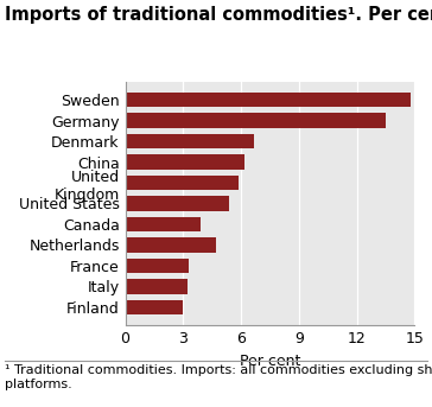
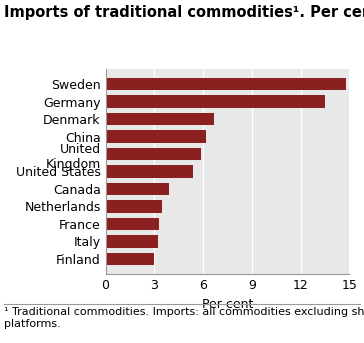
Netherlands: 4.7 -> 3.5
